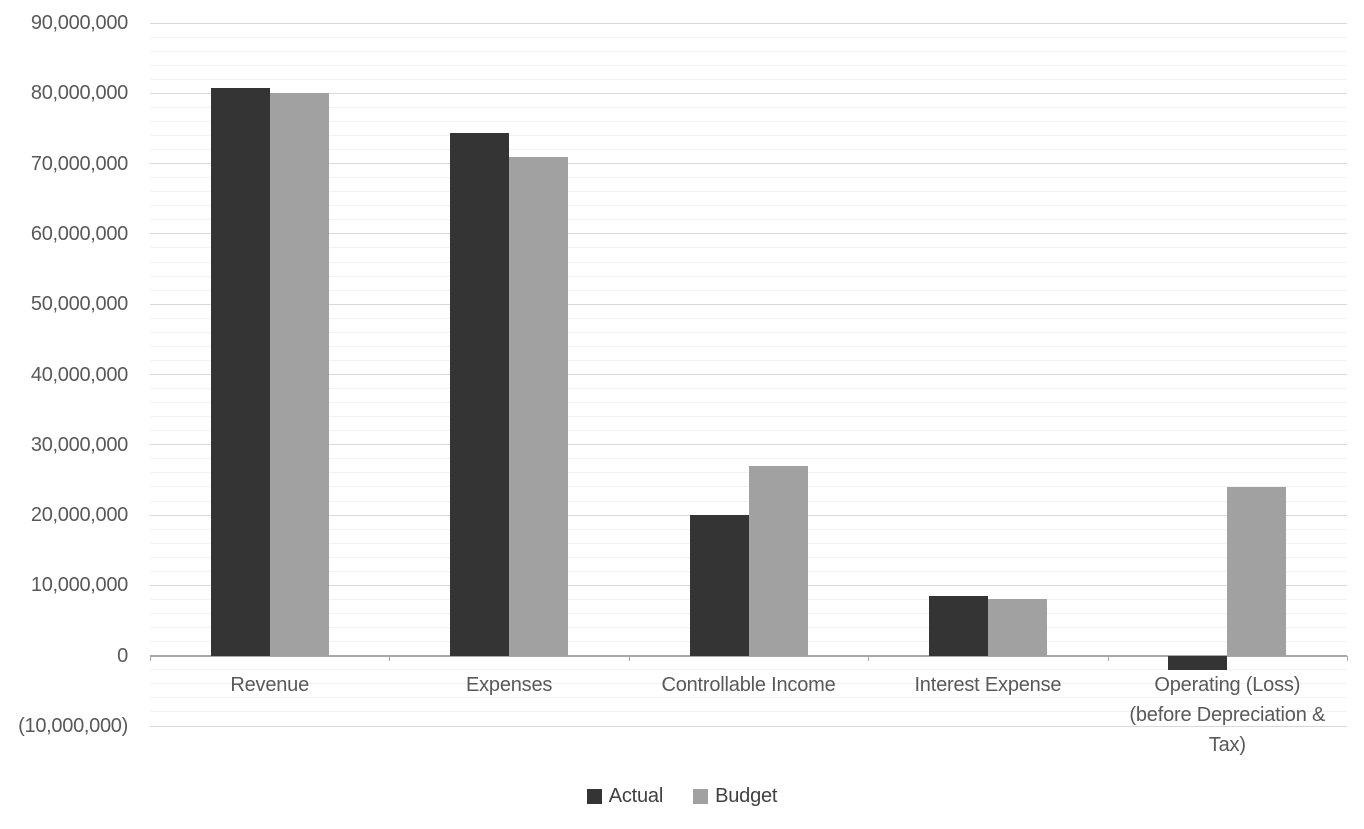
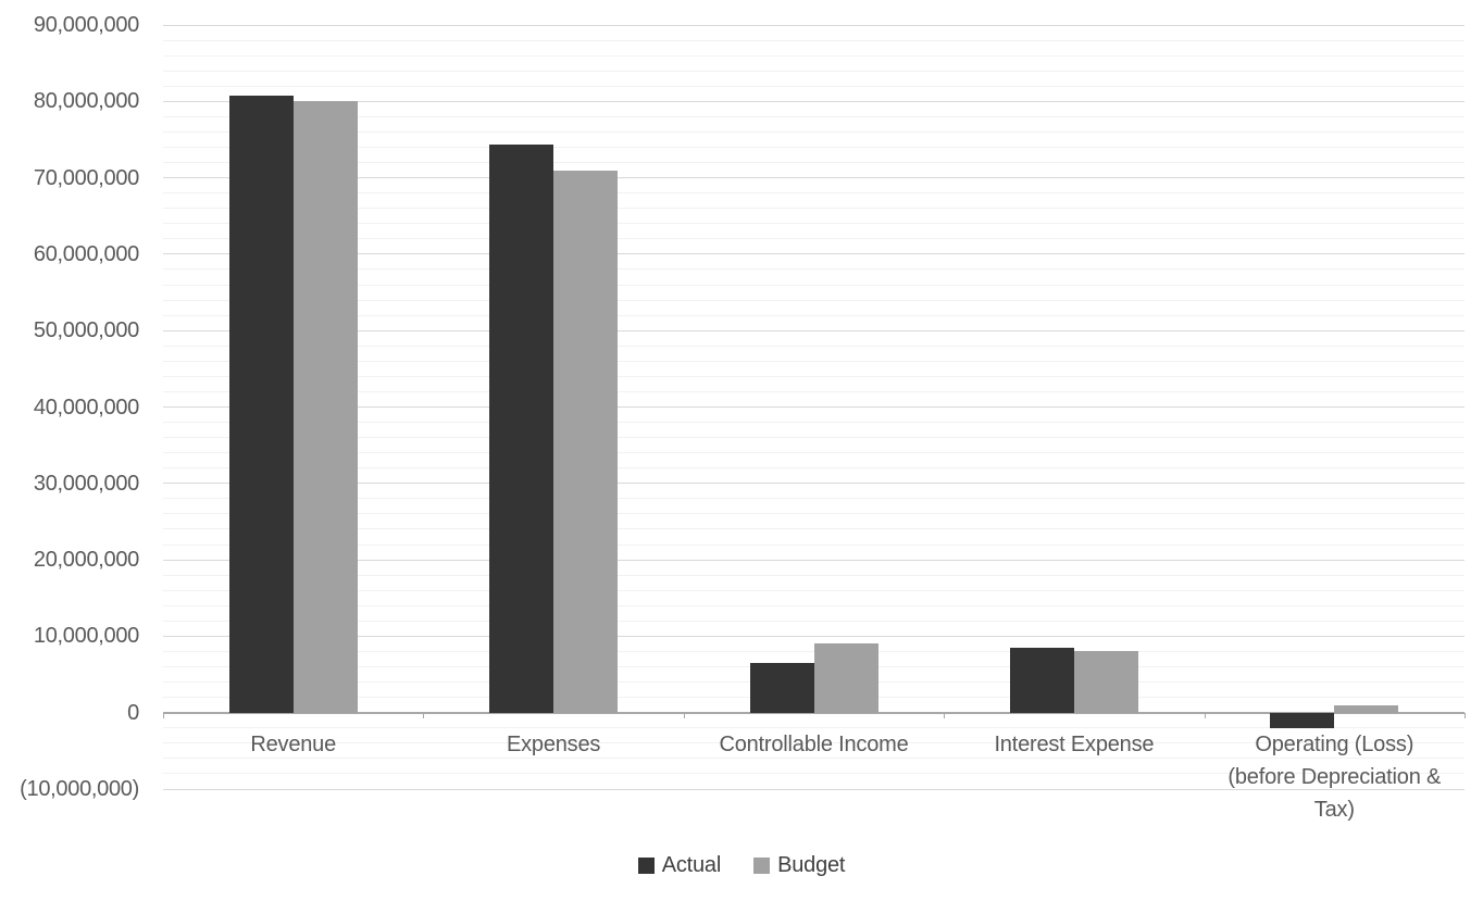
Actual/Controllable Income: 20000000 -> 6000000
Budget/Controllable Income: 27000000 -> 9000000
Budget/Operating (Loss) (before Depreciation & Tax): 24000000 -> 1000000
